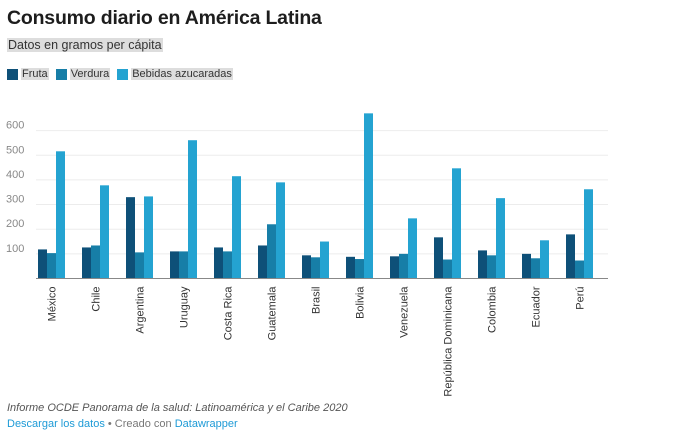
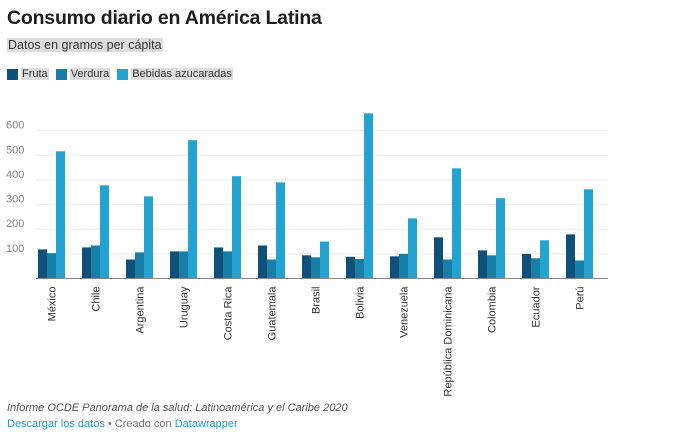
Fruta/Argentina: 330 -> 80
Verdura/Guatemala: 220 -> 80
